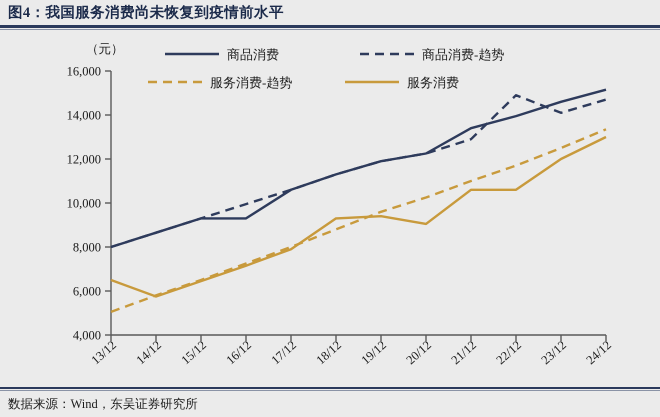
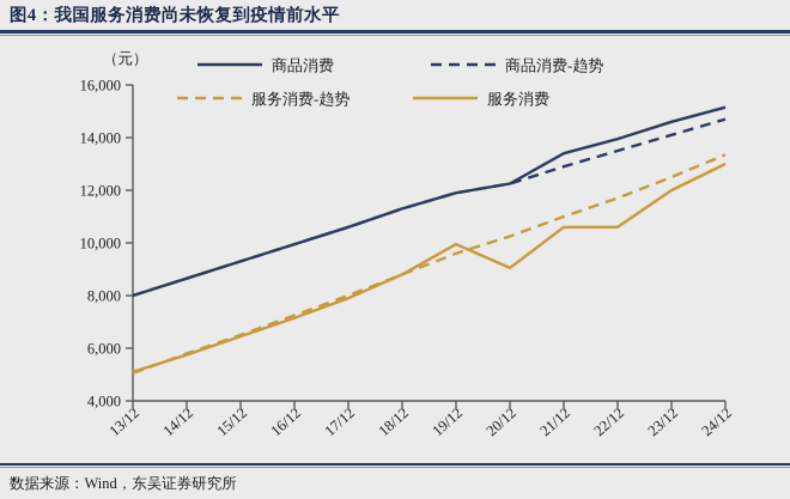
服务消费/13/12: 6500 -> 5100
商品消费/16/12: 9300 -> 10000
服务消费/18/12: 9300 -> 8800
服务消费/19/12: 9400 -> 10000
商品消费-趋势/22/12: 14900 -> 13500
